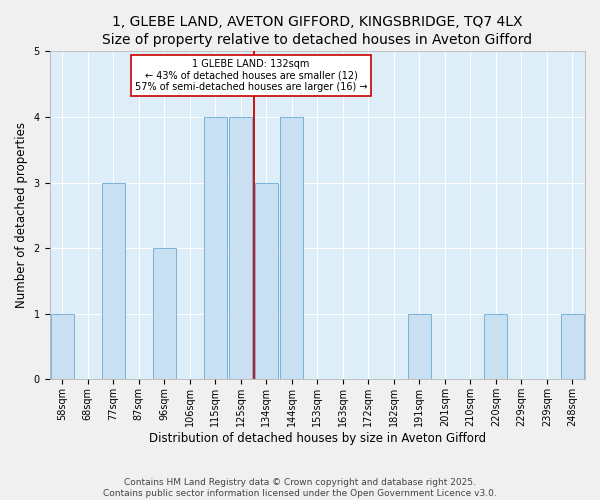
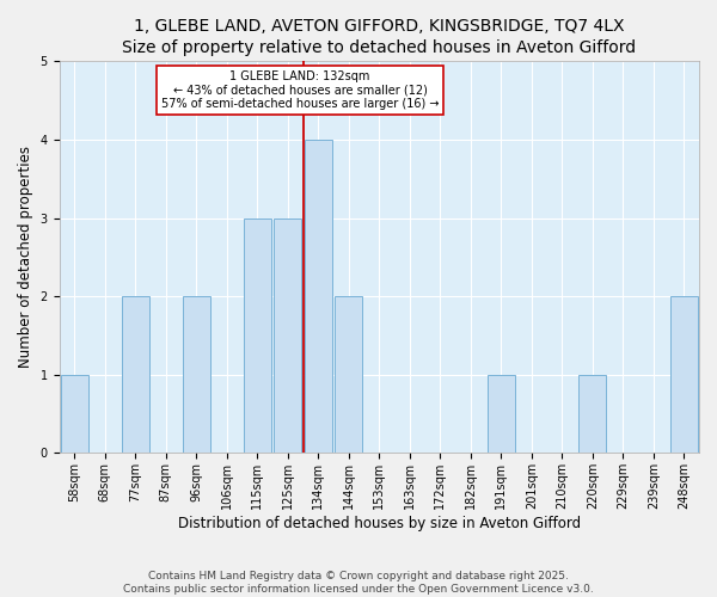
77sqm: 3 -> 2
115sqm: 4 -> 3
125sqm: 4 -> 3
134sqm: 3 -> 4
144sqm: 4 -> 2
248sqm: 1 -> 2
